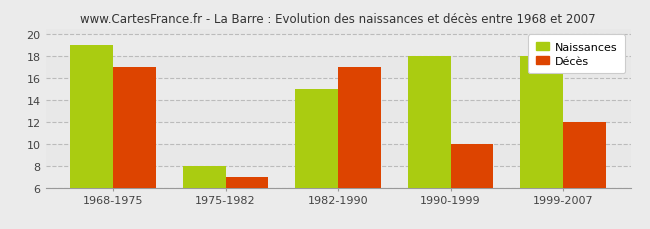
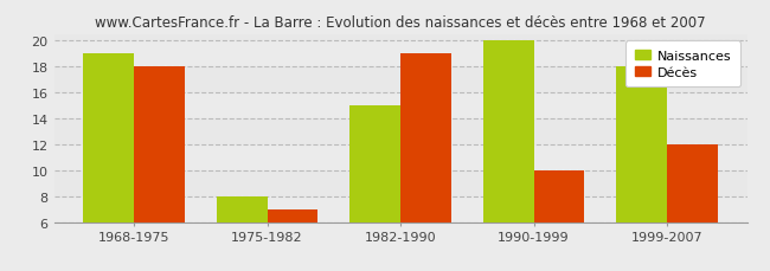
Décès/1968-1975: 17 -> 18
Décès/1982-1990: 17 -> 19
Naissances/1990-1999: 18 -> 20
